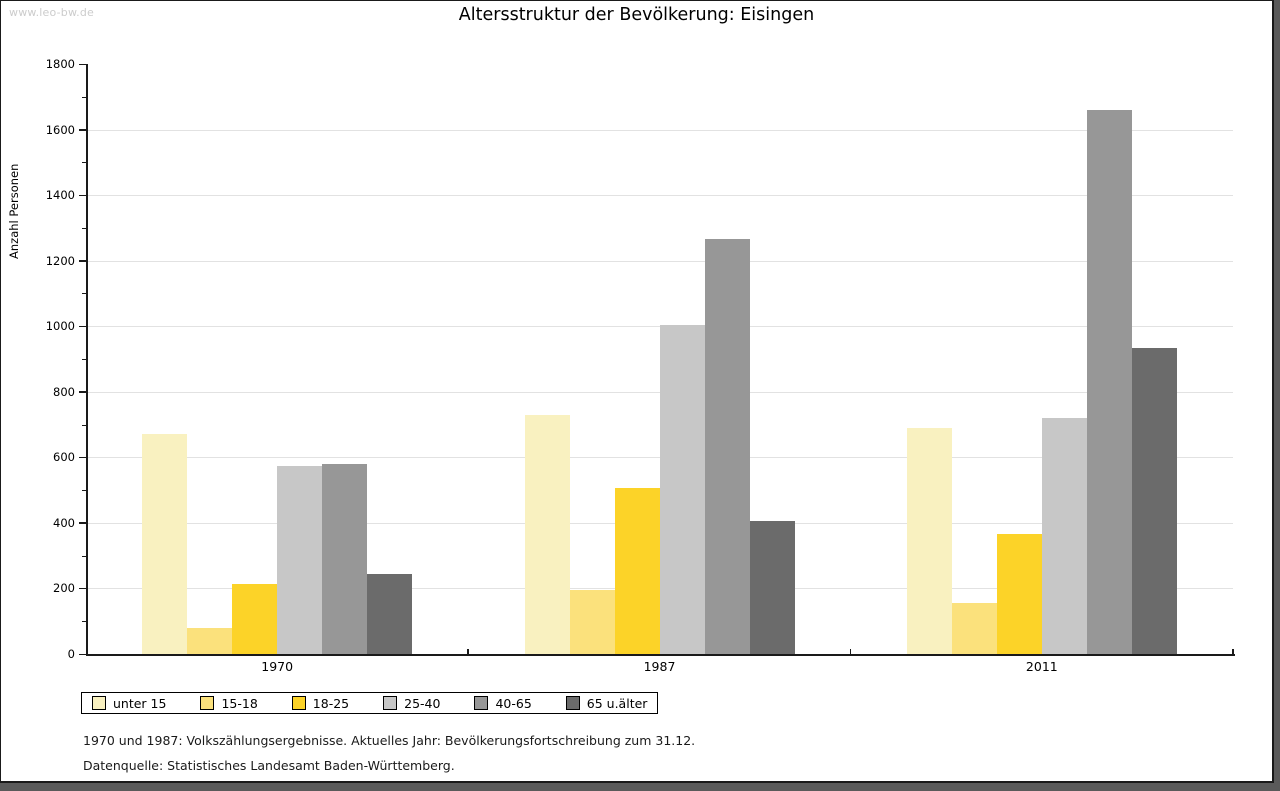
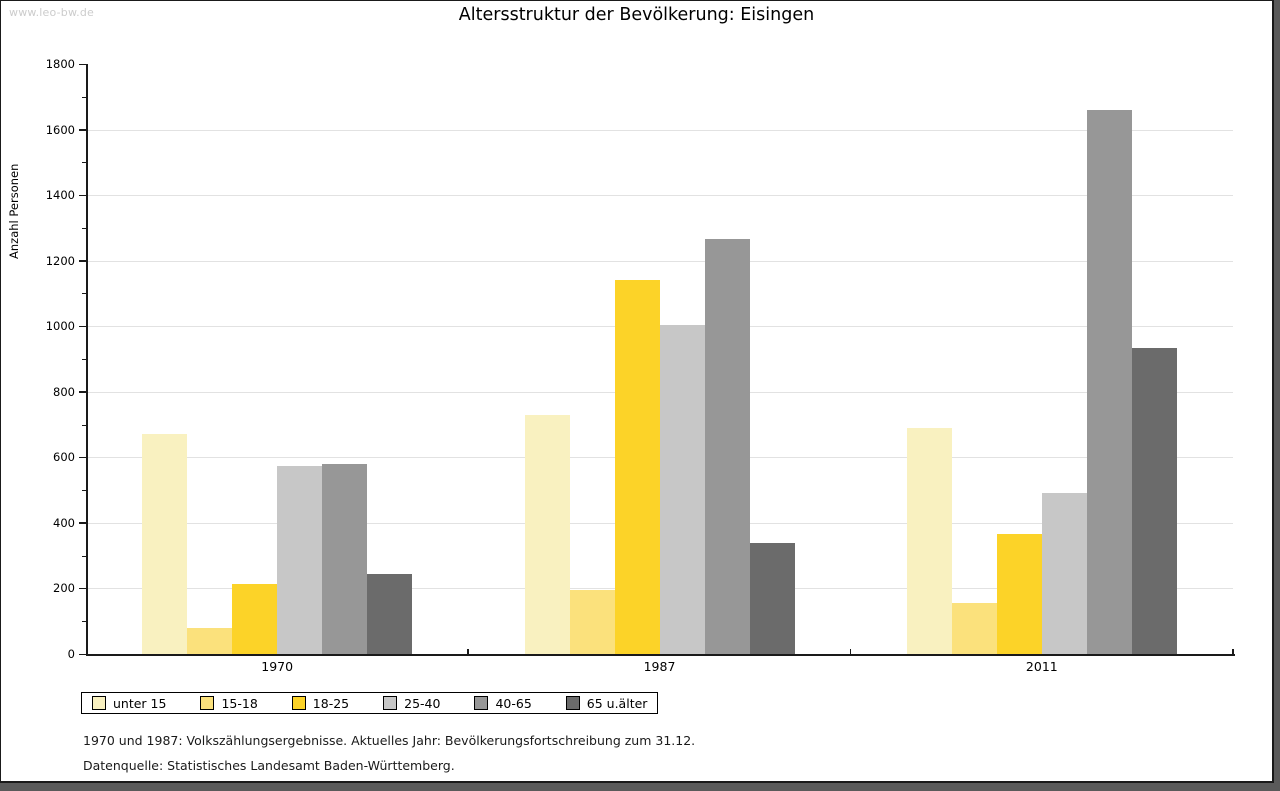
18-25/1987: 500 -> 1140
65 u.älter/1987: 400 -> 340
25-40/2011: 720 -> 490
